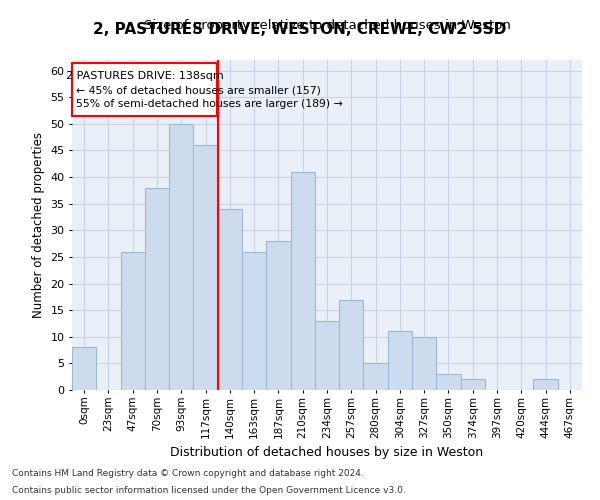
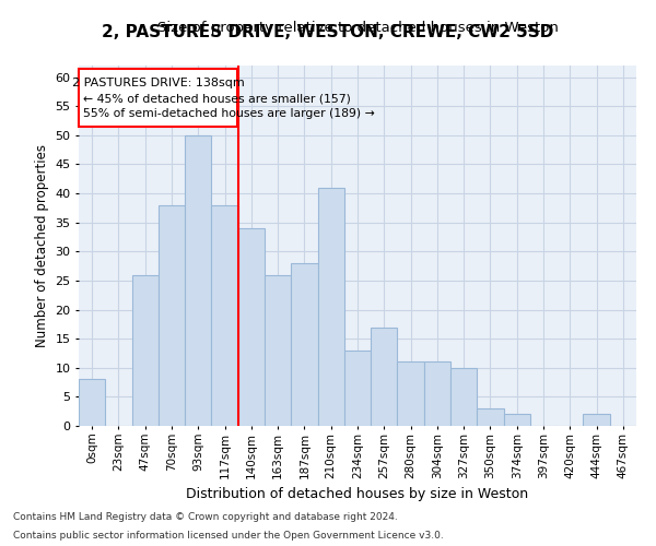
117sqm: 46 -> 38
280sqm: 5 -> 11
